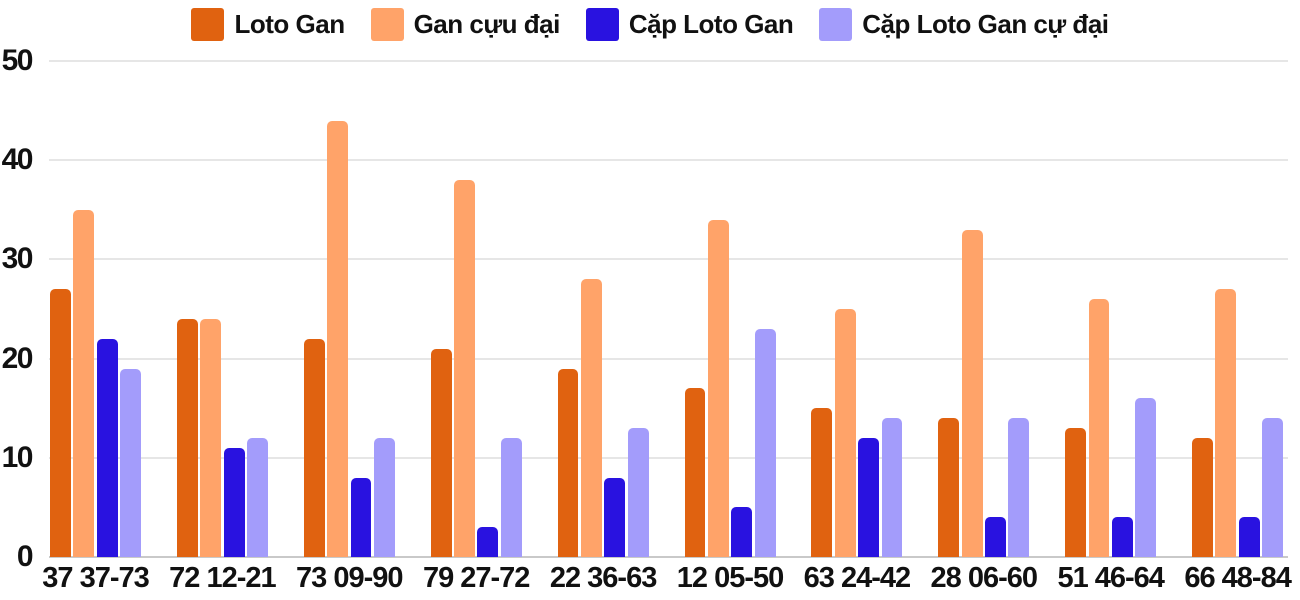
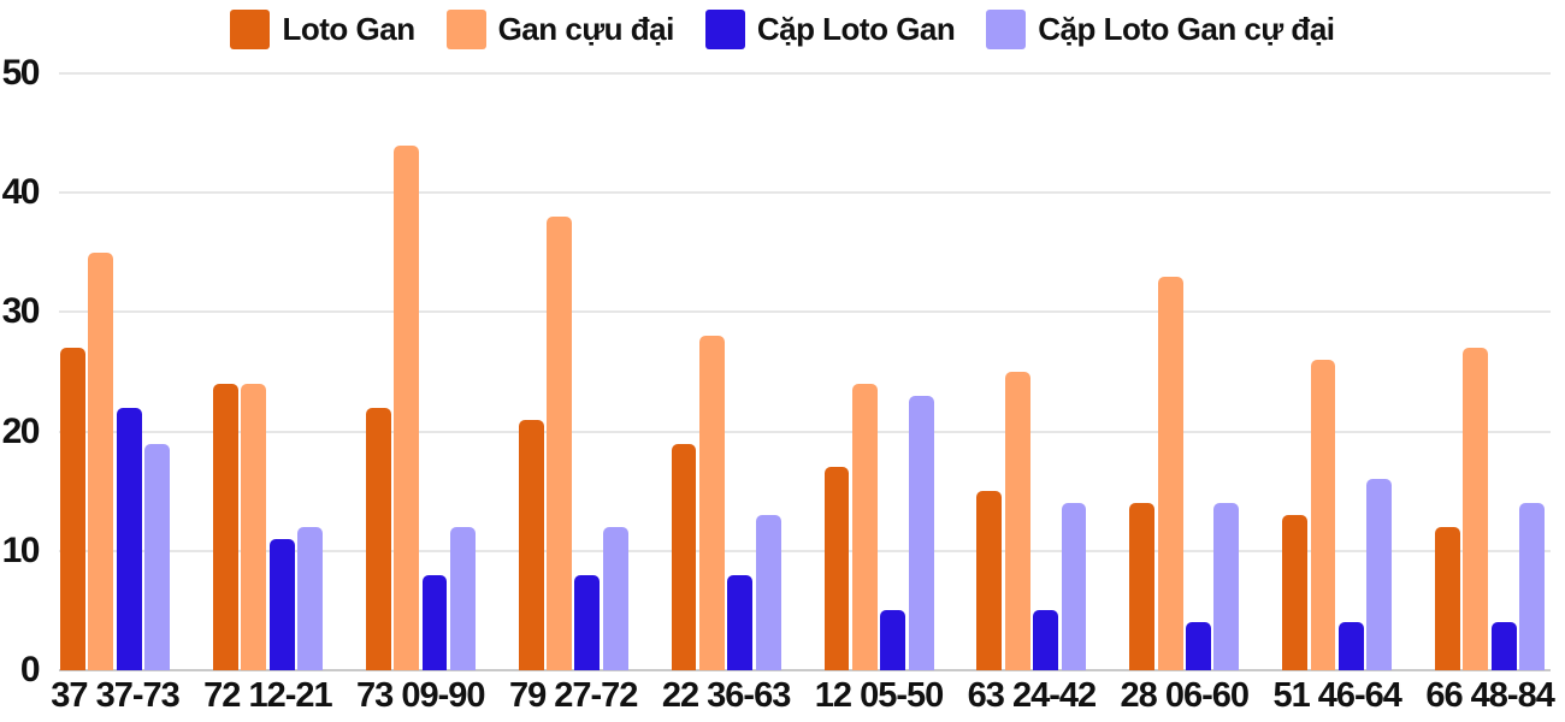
Cặp Loto Gan/79 27-72: 3 -> 8
Gan cựu đại/12 05-50: 34 -> 24
Cặp Loto Gan/63 24-42: 12 -> 5
